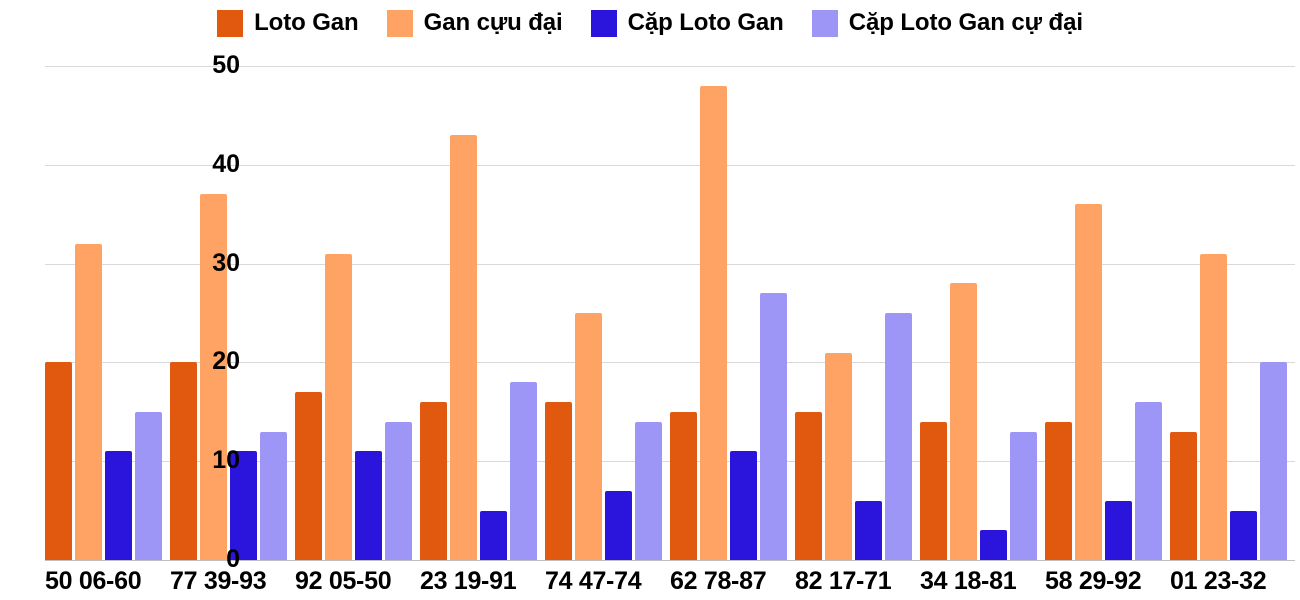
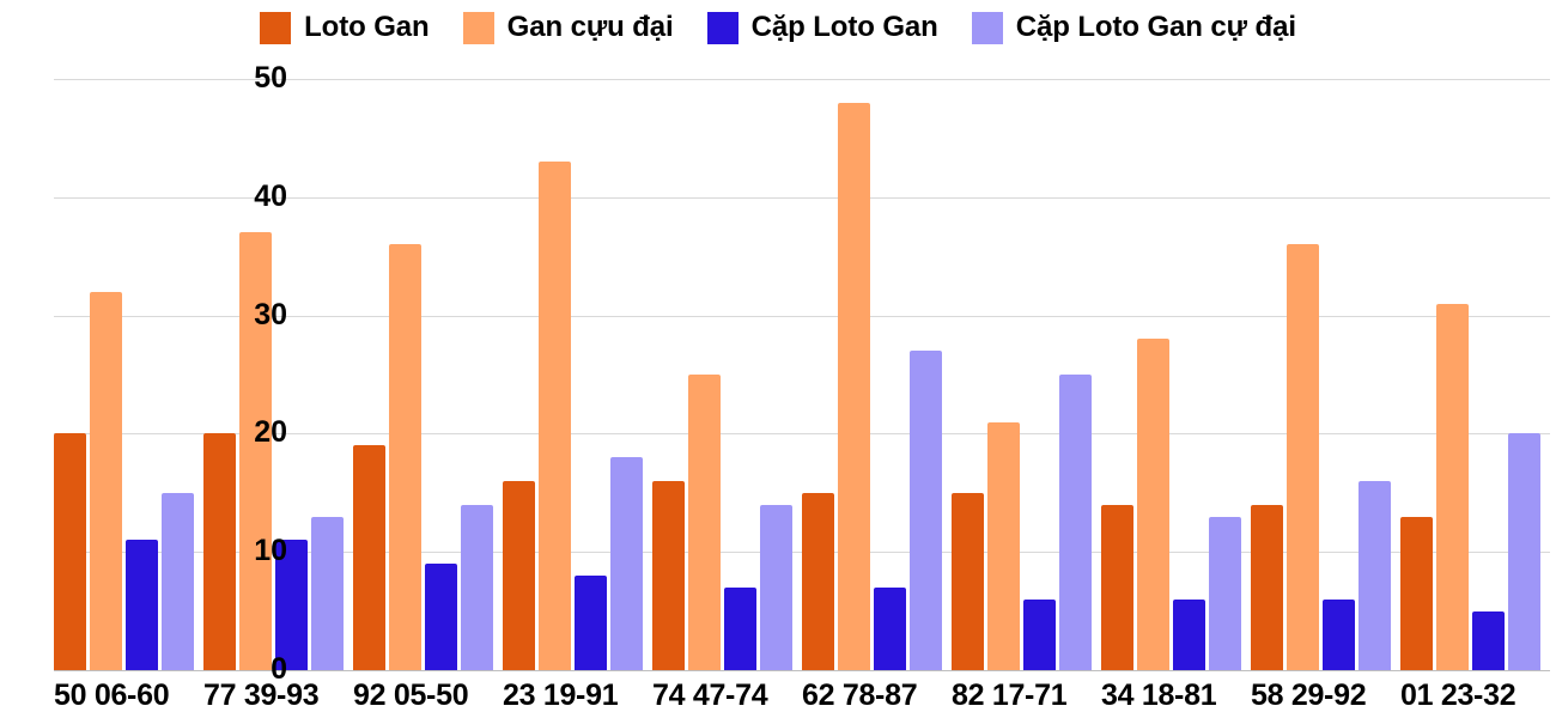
Loto Gan/92 05-50: 17 -> 19
Gan cựu đại/92 05-50: 31 -> 36
Cặp Loto Gan/92 05-50: 11 -> 9
Cặp Loto Gan/23 19-91: 5 -> 8
Cặp Loto Gan/62 78-87: 11 -> 7
Cặp Loto Gan/34 18-81: 3 -> 6
